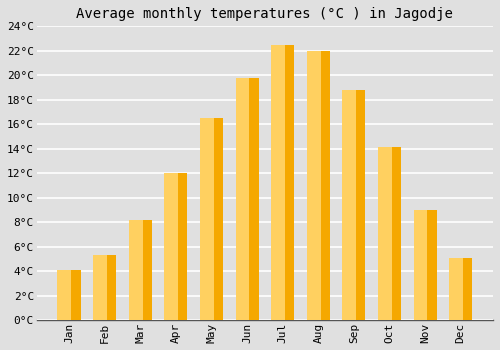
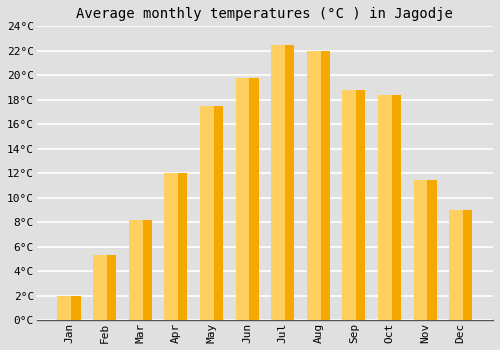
Jan: 4.1°C -> 2.0°C
May: 16.5°C -> 17.5°C
Oct: 14.1°C -> 18.4°C
Nov: 9.0°C -> 11.4°C
Dec: 5.1°C -> 9.0°C
